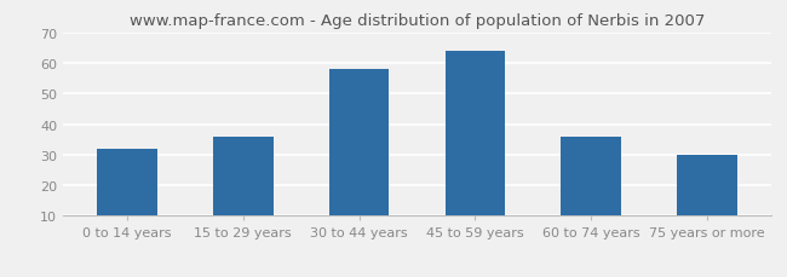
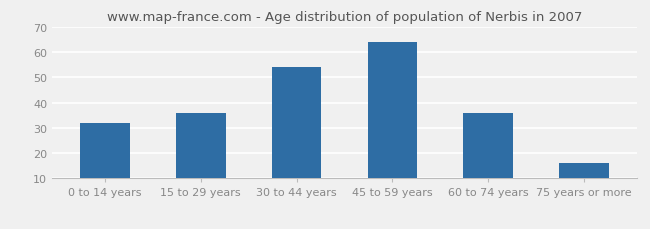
30 to 44 years: 58 -> 54
75 years or more: 30 -> 16
